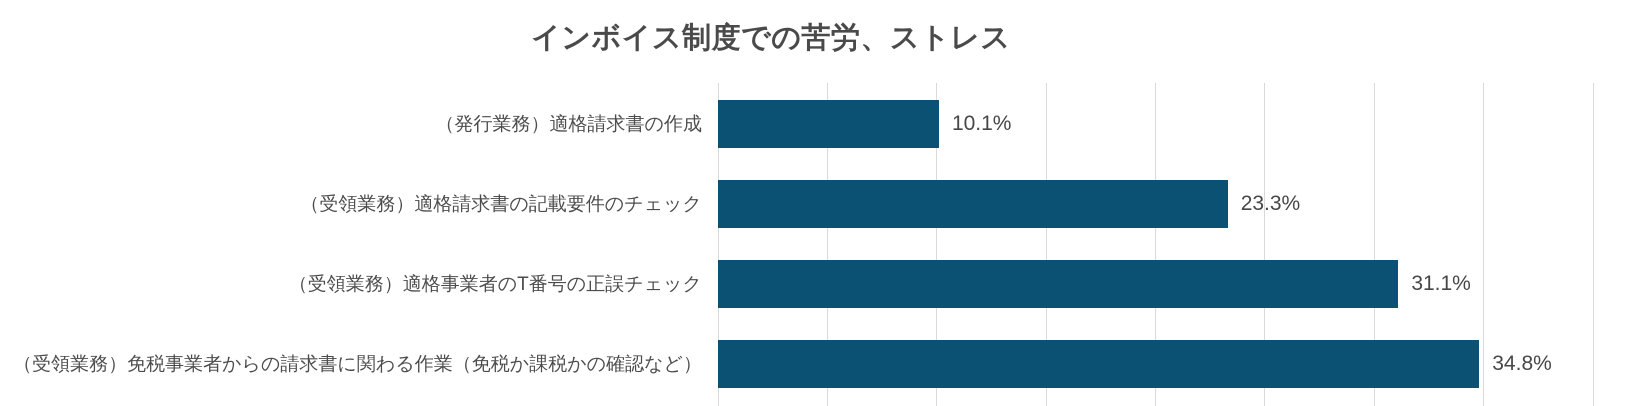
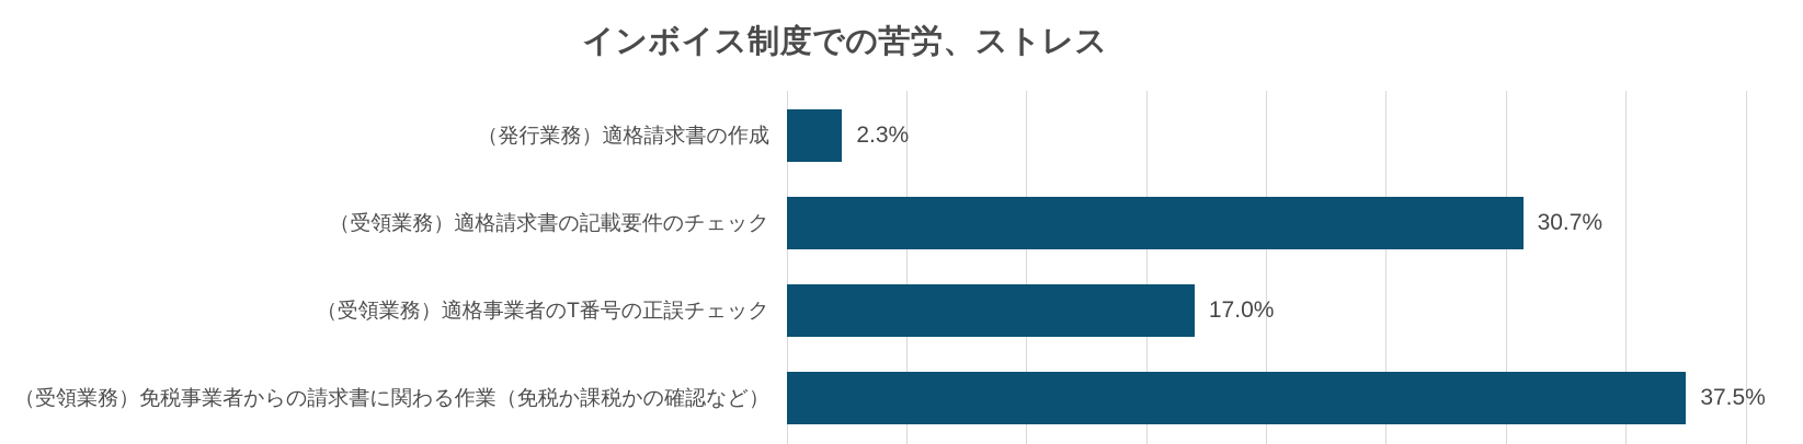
（発行業務）適格請求書の作成: 10.1% -> 2.3%
（受領業務）適格請求書の記載要件のチェック: 23.3% -> 30.7%
（受領業務）適格事業者のT番号の正誤チェック: 31.1% -> 17.0%
（受領業務）免税事業者からの請求書に関わる作業（免税か課税かの確認など）: 34.8% -> 37.5%
